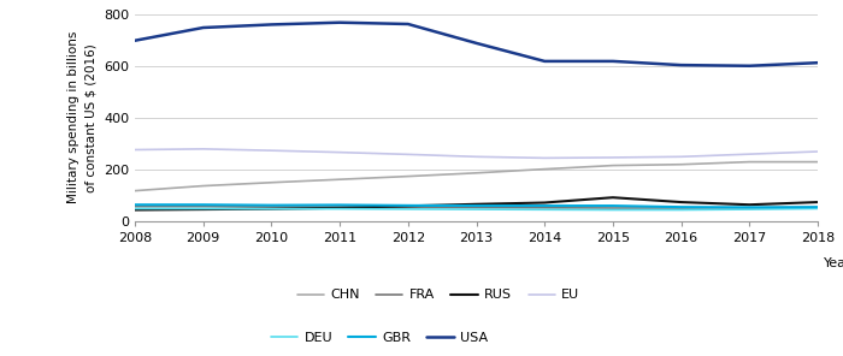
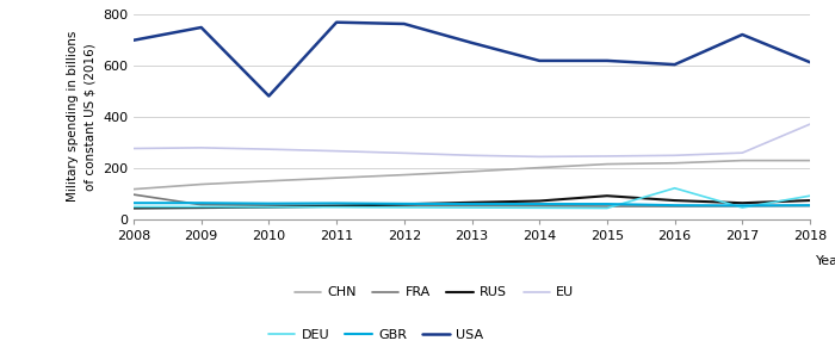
FRA/2008: 55 -> 95
USA/2010: 760 -> 480
DEU/2016: 42 -> 120
USA/2017: 600 -> 720
EU/2018: 268 -> 370
DEU/2018: 47 -> 90
